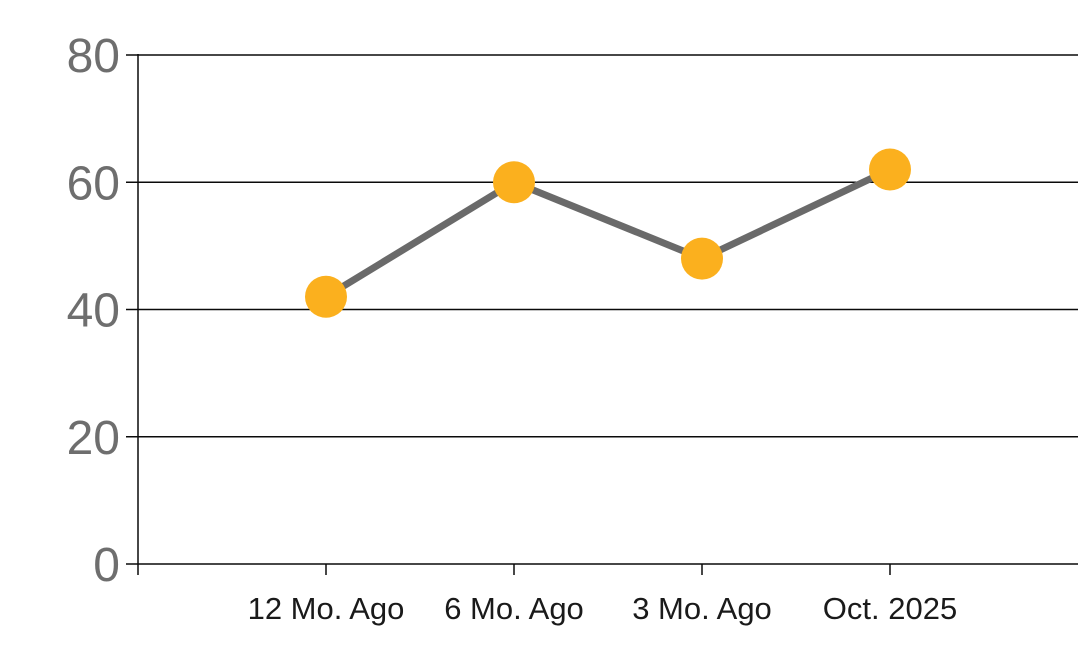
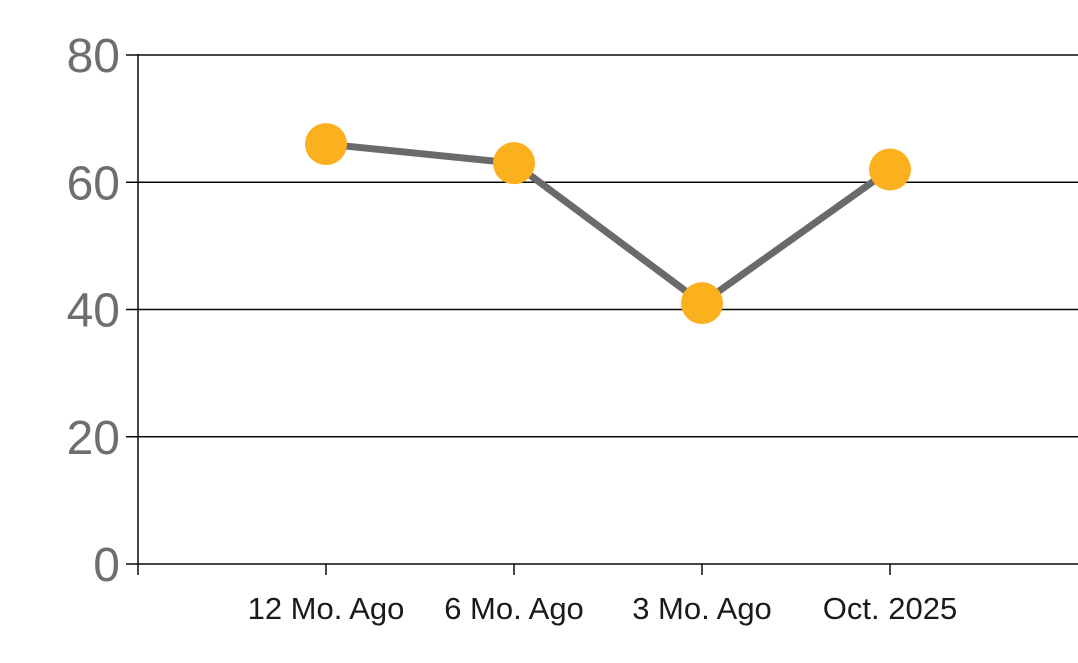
12 Mo. Ago: 42 -> 66
6 Mo. Ago: 60 -> 63
3 Mo. Ago: 48 -> 41
